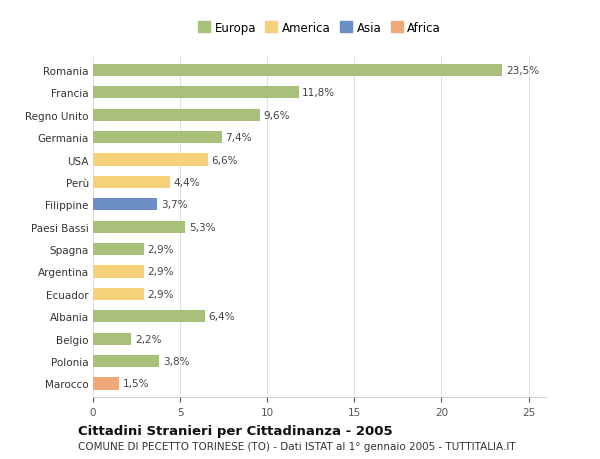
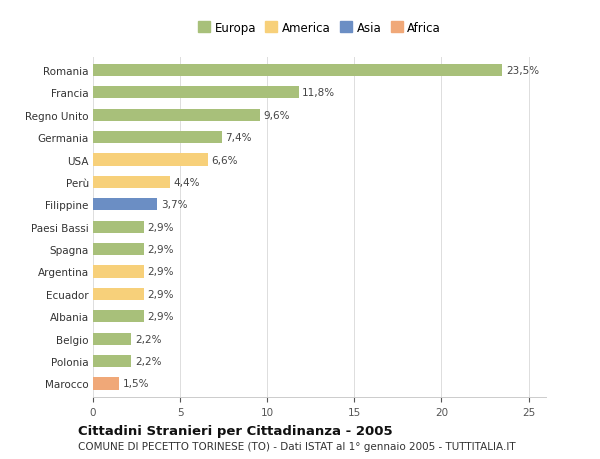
Paesi Bassi: 5,3% -> 2,9%
Albania: 6,4% -> 2,9%
Polonia: 3,8% -> 2,2%
